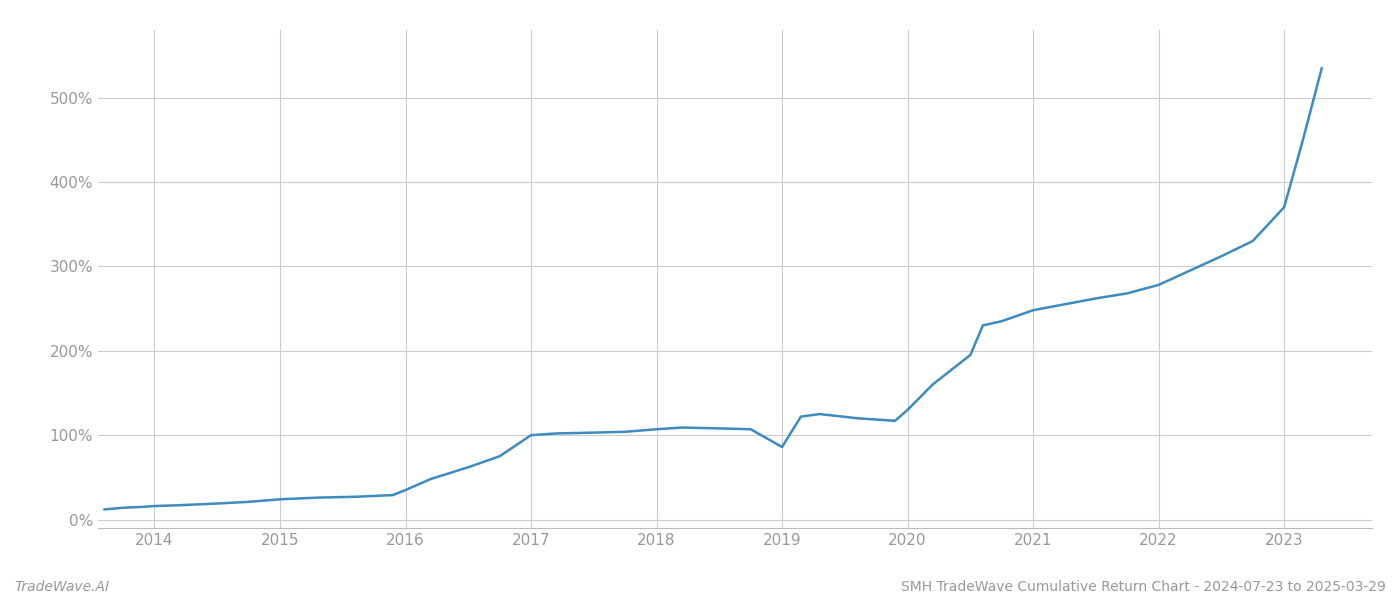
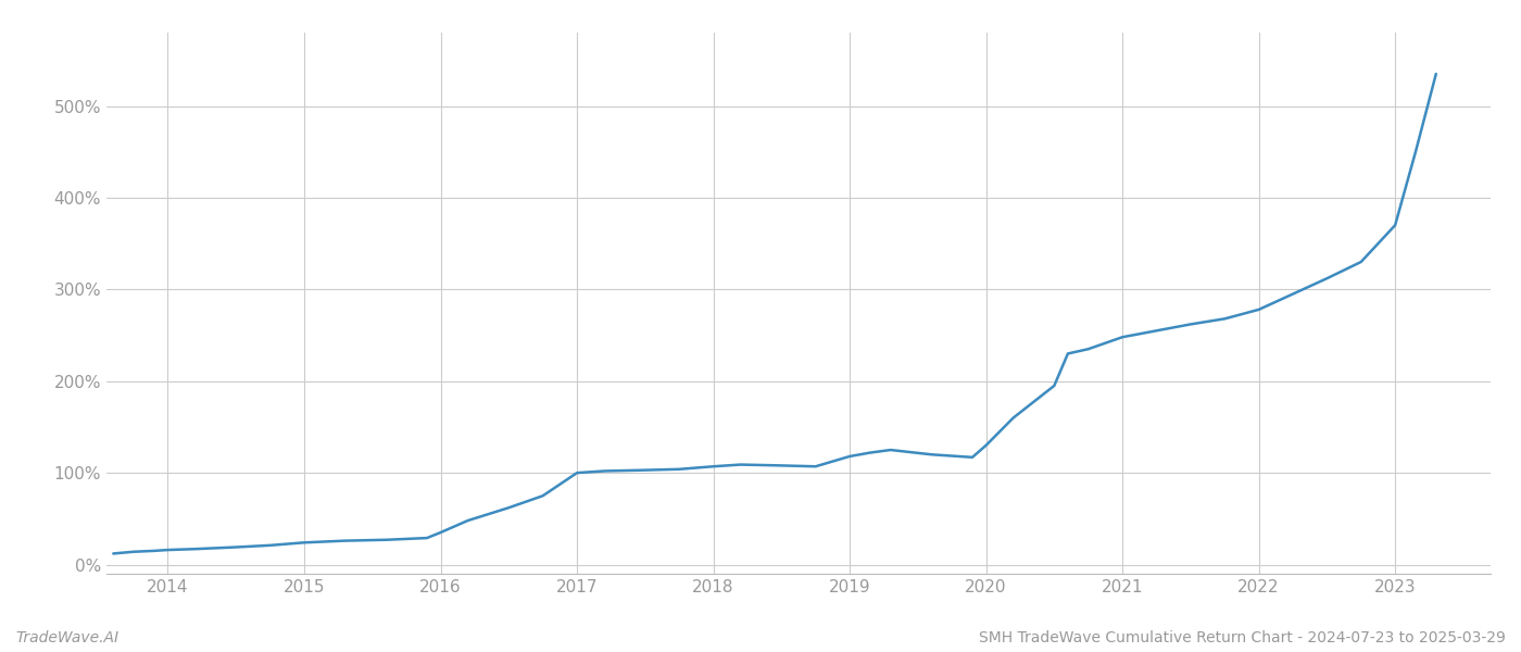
2019: 86% -> 118%
